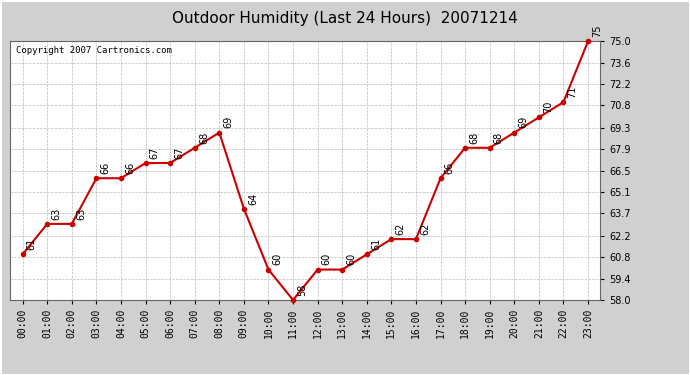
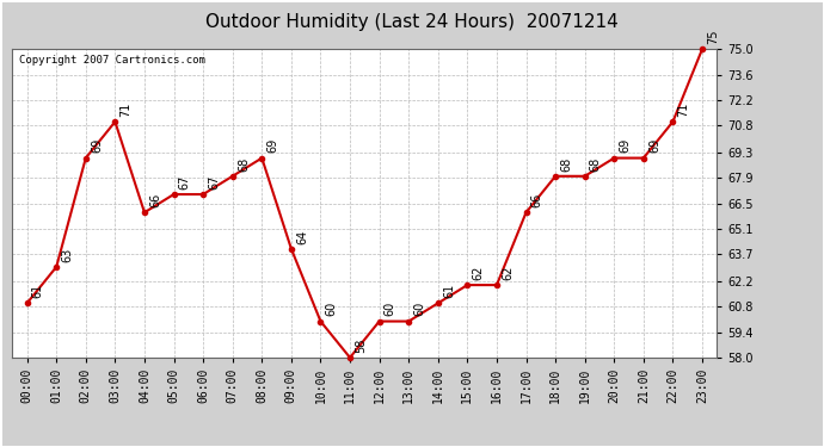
02:00: 63 -> 69
03:00: 66 -> 71
21:00: 70 -> 69
